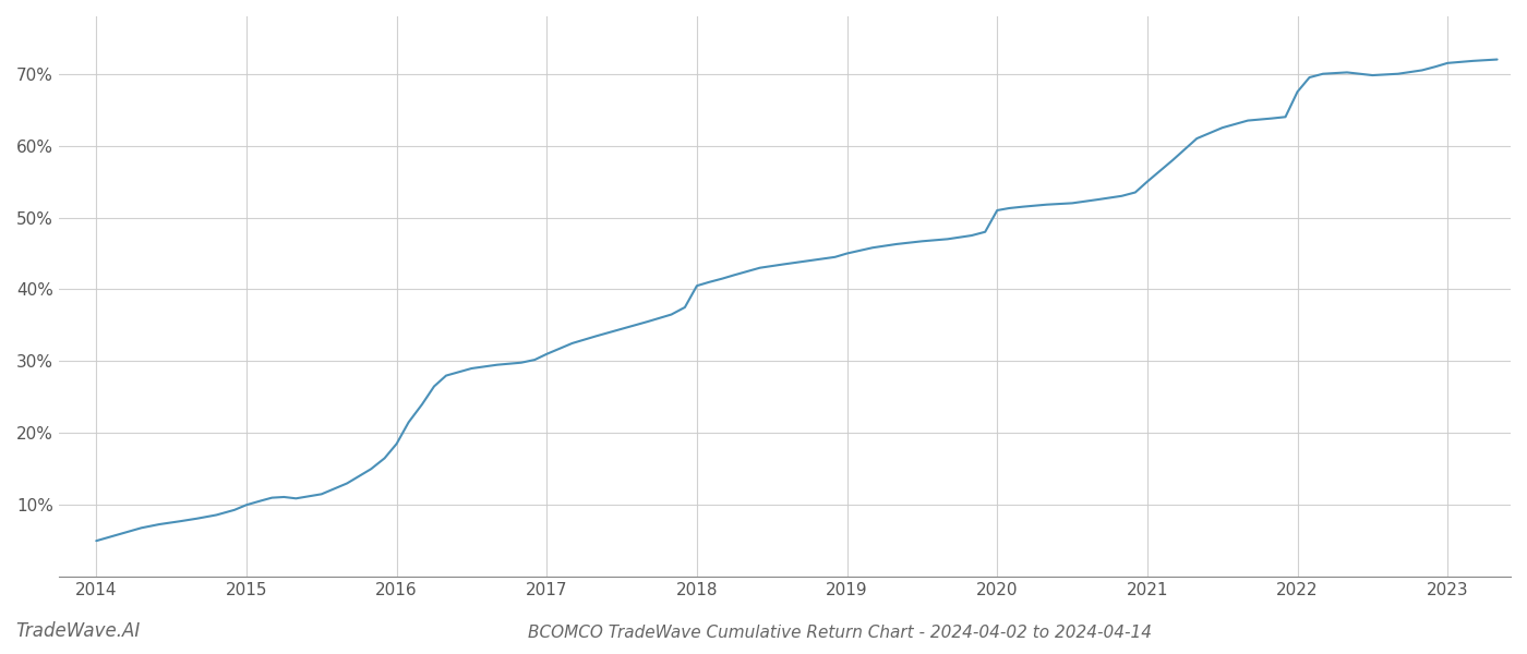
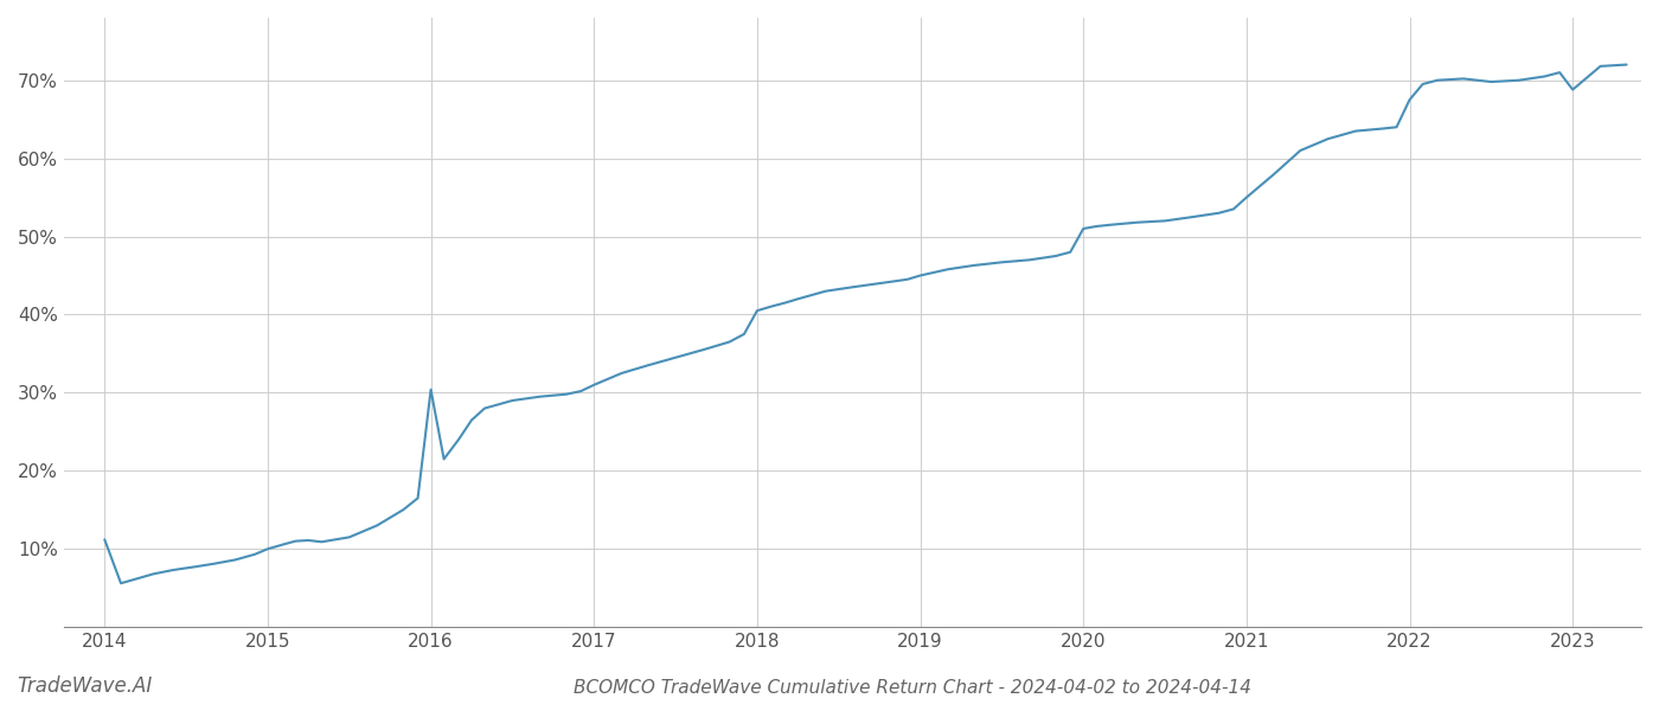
2014: 5.0% -> 11.2%
2016: 18.5% -> 30.4%
2023: 71.5% -> 68.8%
